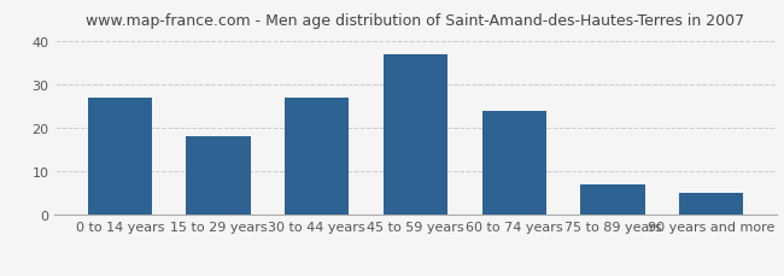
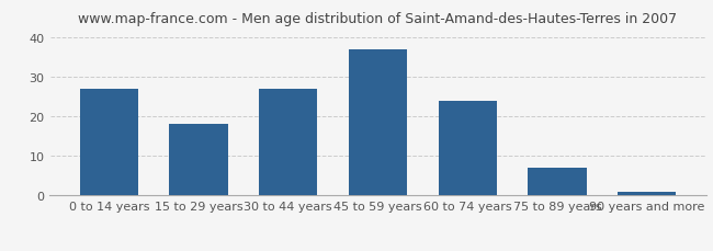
90 years and more: 5 -> 1
